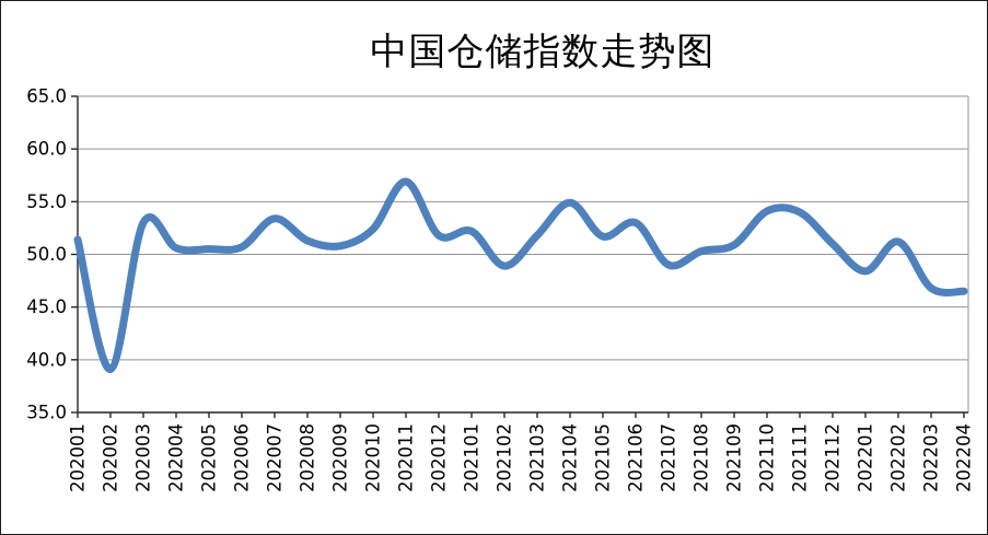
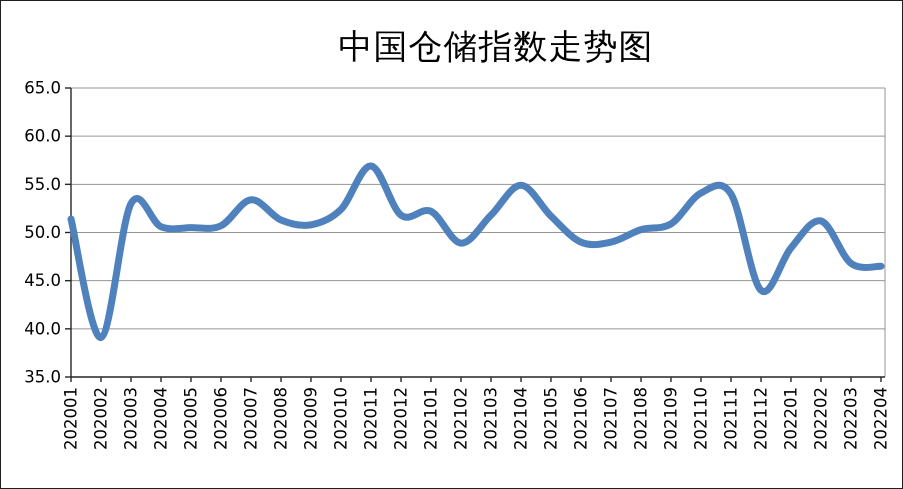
202106: 53 -> 49
202112: 51 -> 44
